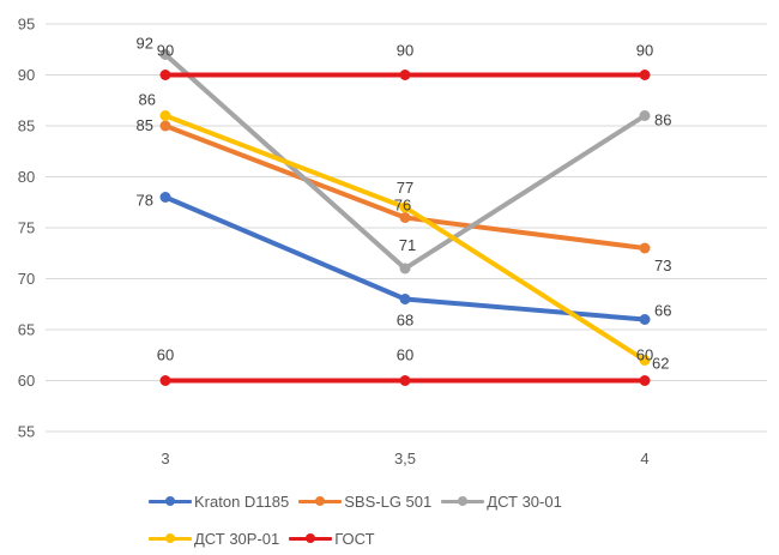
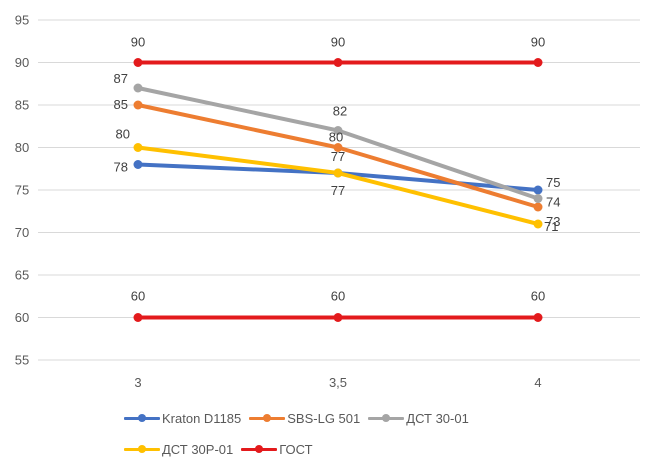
ДСТ 30-01/3: 92 -> 87
ДСТ 30Р-01/3: 86 -> 80
Kraton D1185/3,5: 68 -> 77
SBS-LG 501/3,5: 76 -> 80
ДСТ 30-01/3,5: 71 -> 82
Kraton D1185/4: 66 -> 75
ДСТ 30-01/4: 86 -> 74
ДСТ 30Р-01/4: 62 -> 71
